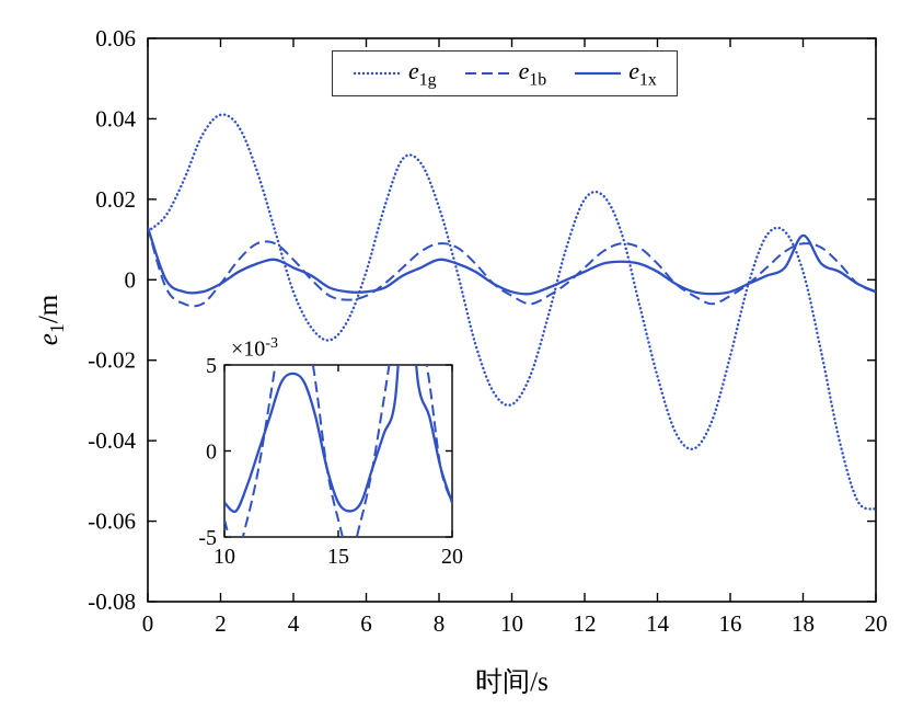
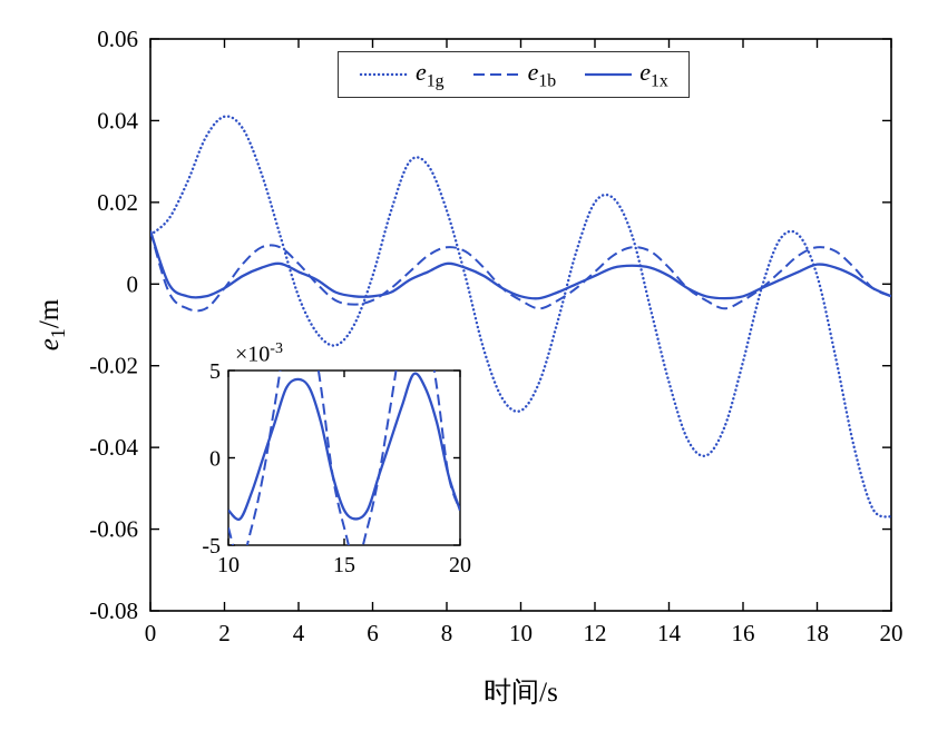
e1x/18: 0.011 -> 0.005
